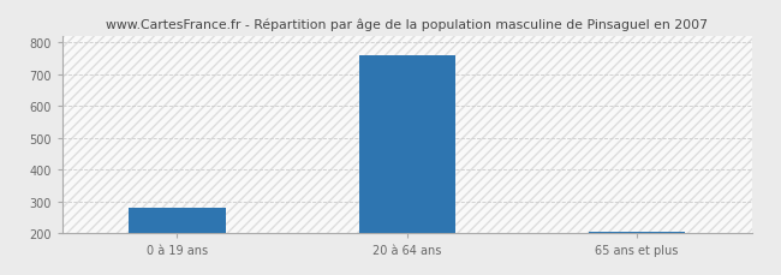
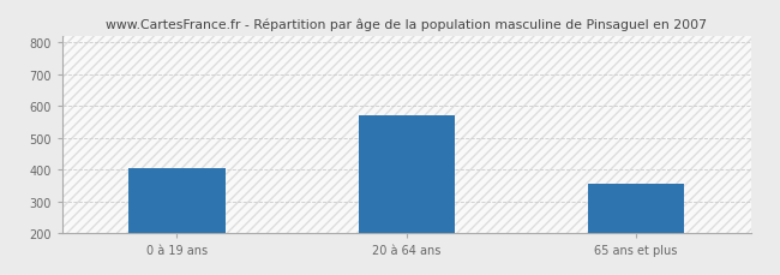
0 à 19 ans: 281 -> 405
20 à 64 ans: 762 -> 570
65 ans et plus: 205 -> 355
